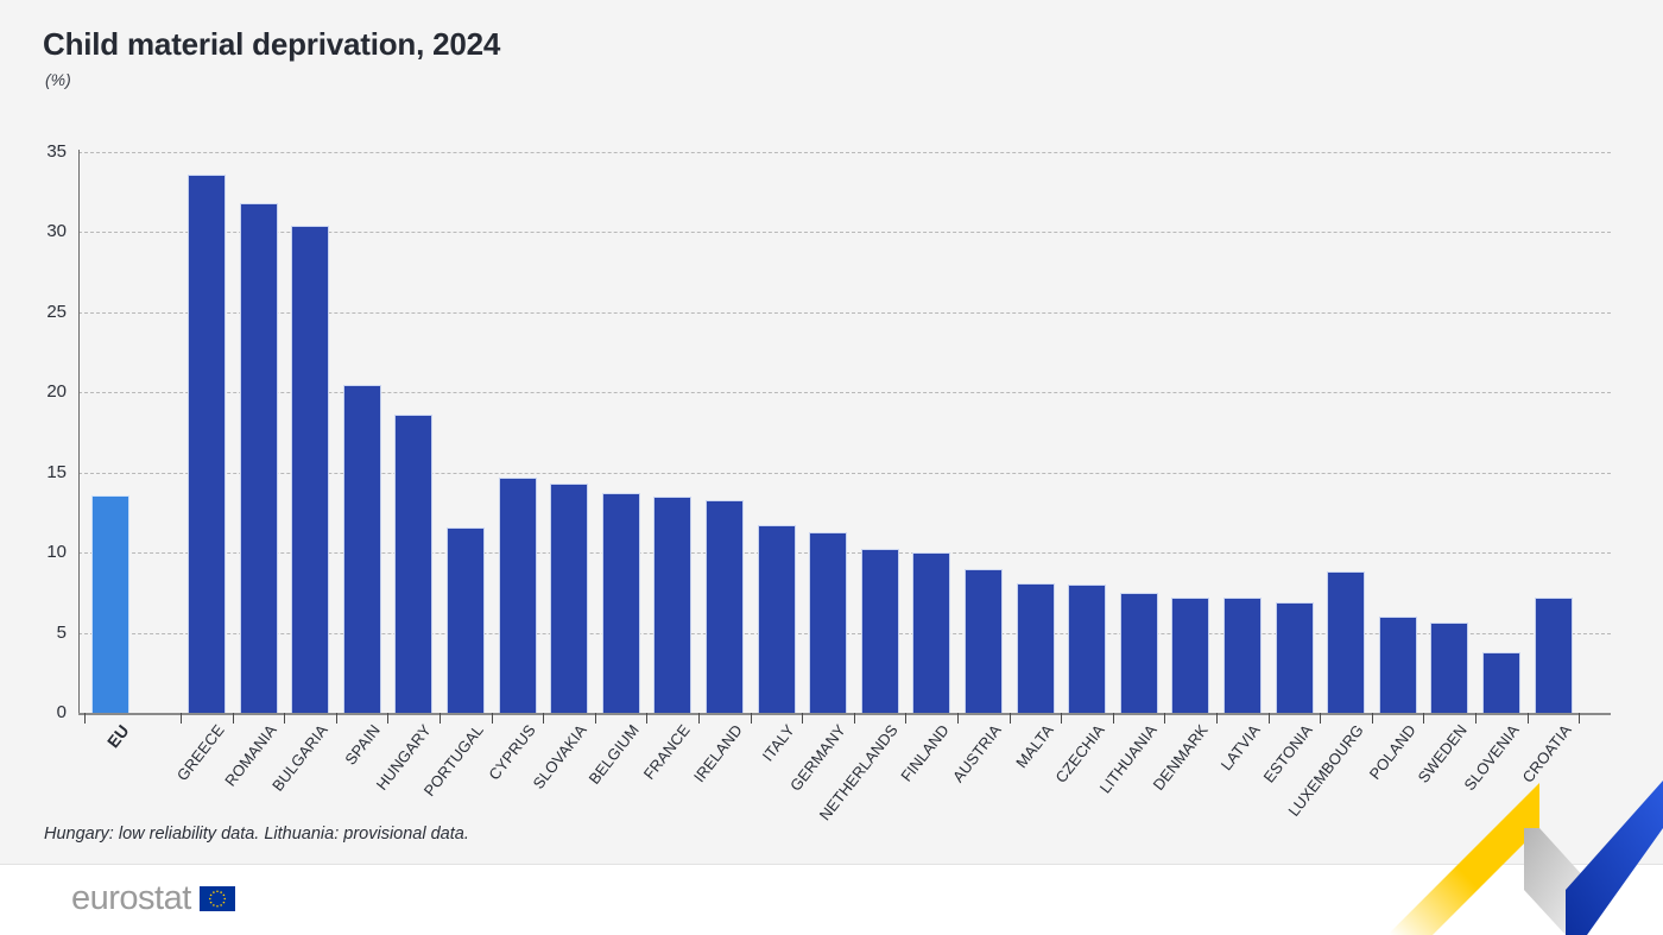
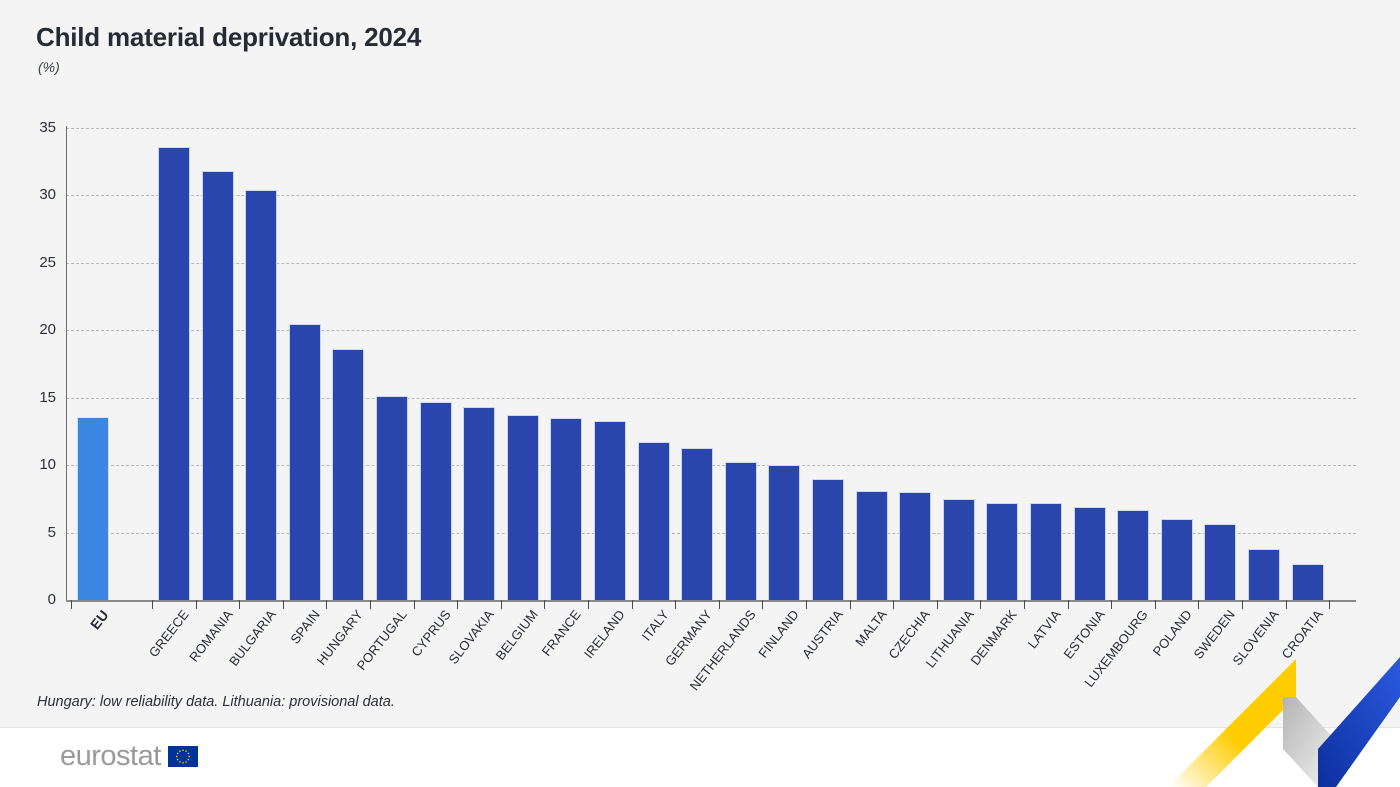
PORTUGAL: 11.6 -> 15.1
LUXEMBOURG: 8.8 -> 6.7
CROATIA: 7.2 -> 2.7
